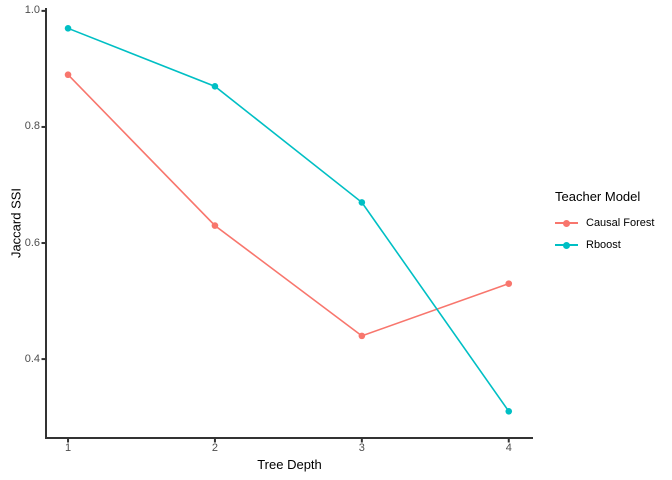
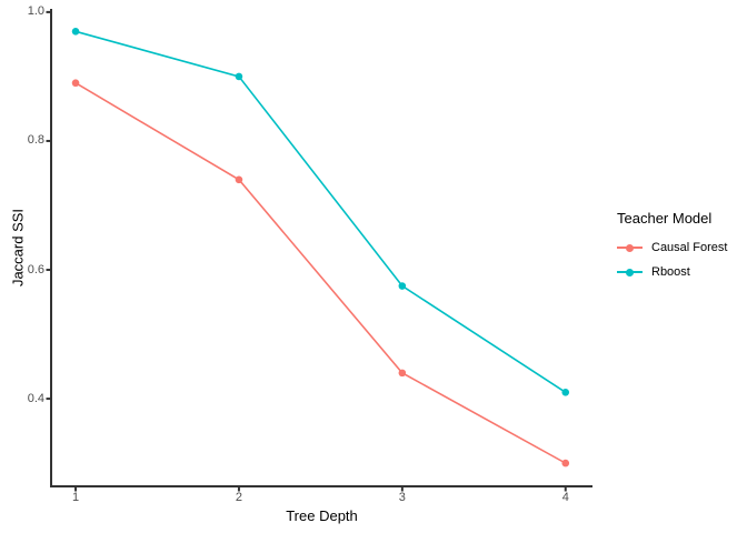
Causal Forest/2: 0.63 -> 0.74
Rboost/2: 0.87 -> 0.90
Rboost/3: 0.67 -> 0.57
Causal Forest/4: 0.53 -> 0.30
Rboost/4: 0.31 -> 0.41
